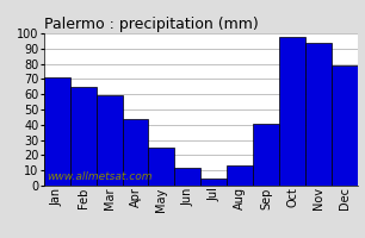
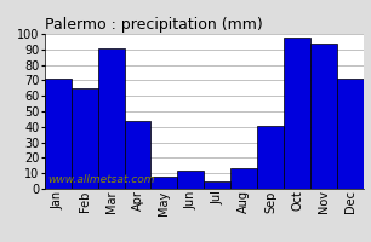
Mar: 59 -> 91
May: 25 -> 8
Dec: 79 -> 71
